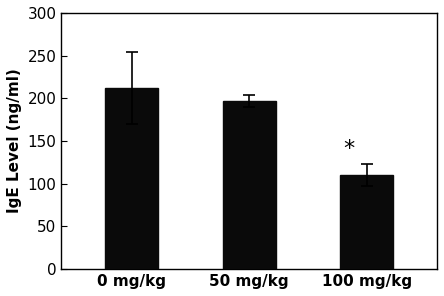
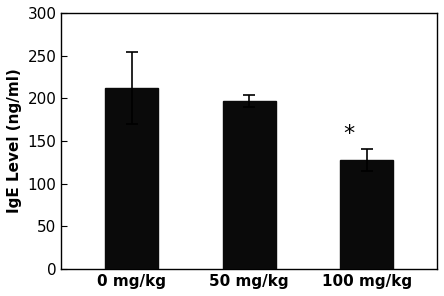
100 mg/kg: 110 -> 128
